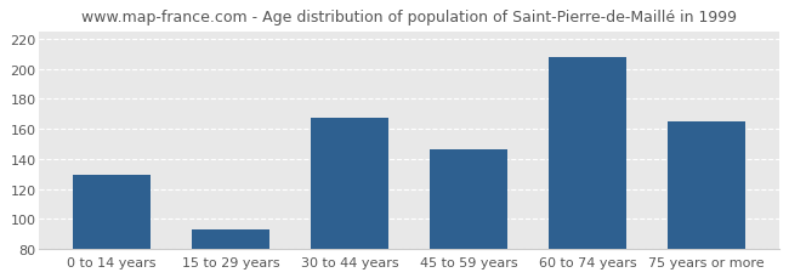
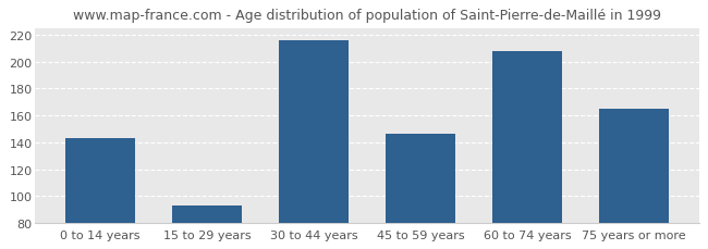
0 to 14 years: 129 -> 143
30 to 44 years: 167 -> 216
